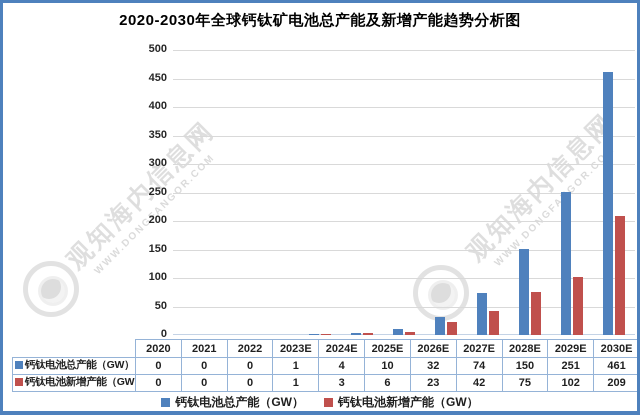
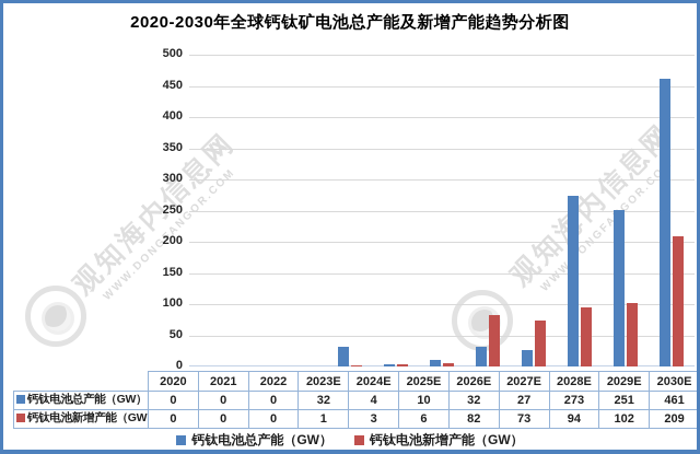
钙钛电池总产能（GW）/2023E: 1 -> 32
钙钛电池新增产能（GW）/2026E: 23 -> 82
钙钛电池总产能（GW）/2027E: 74 -> 27
钙钛电池新增产能（GW）/2027E: 42 -> 73
钙钛电池总产能（GW）/2028E: 150 -> 273
钙钛电池新增产能（GW）/2028E: 75 -> 94
